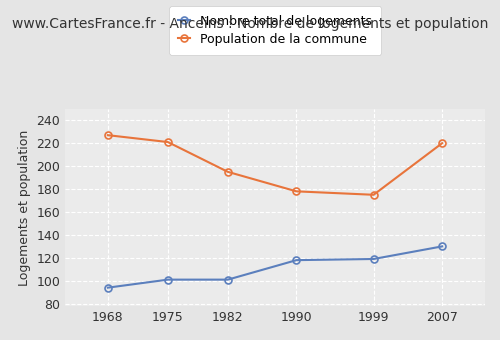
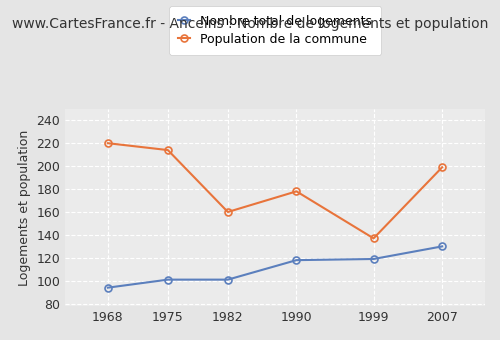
Population de la commune/1968: 227 -> 220
Population de la commune/1975: 221 -> 214
Population de la commune/1982: 195 -> 160
Population de la commune/1999: 175 -> 137
Population de la commune/2007: 220 -> 199
